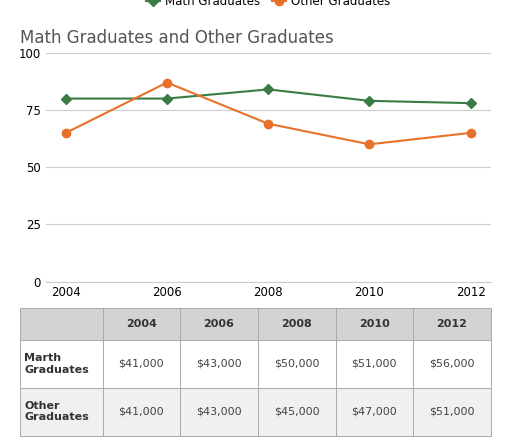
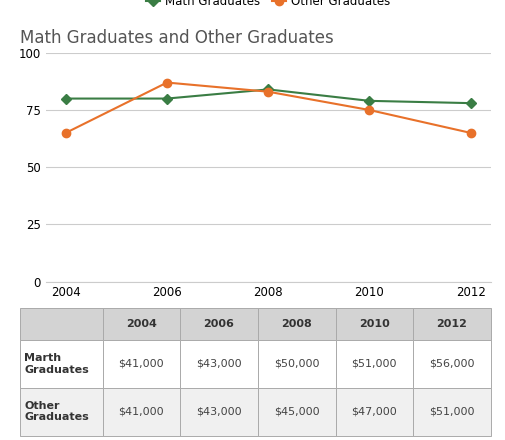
Other Graduates/2008: 69 -> 83
Other Graduates/2010: 60 -> 75
